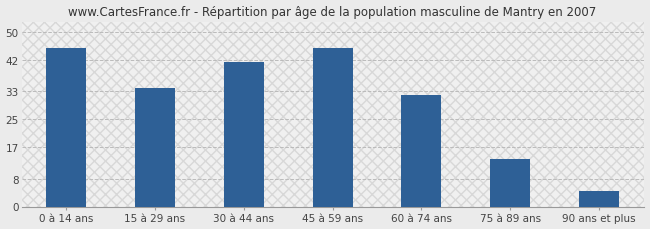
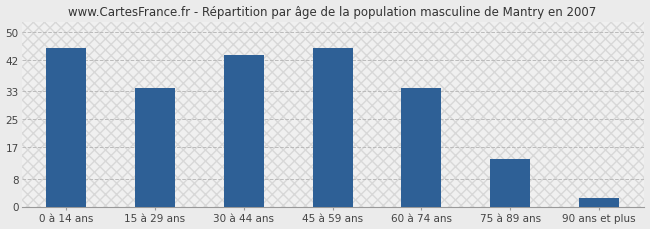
30 à 44 ans: 41.5 -> 43.5
60 à 74 ans: 32.0 -> 34.0
90 ans et plus: 4.5 -> 2.5
